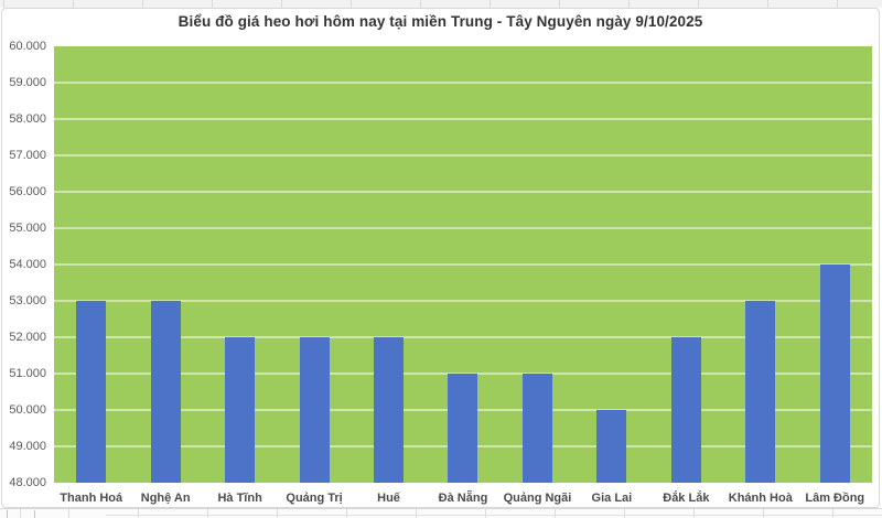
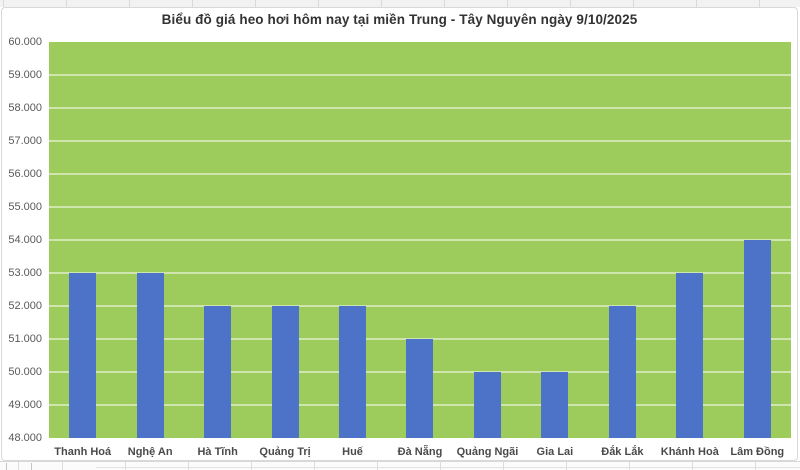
Quảng Ngãi: 51000 -> 50000
